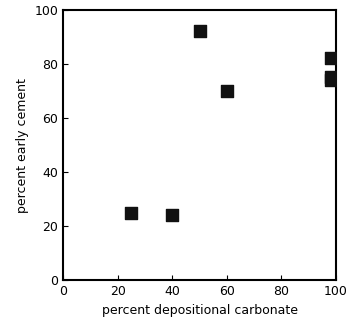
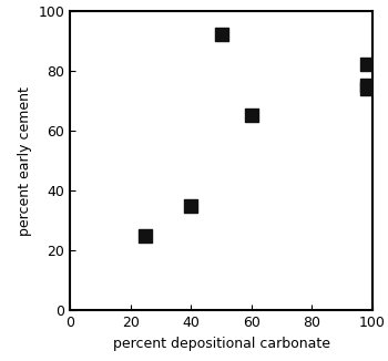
40: 24 -> 35
60: 70 -> 65
